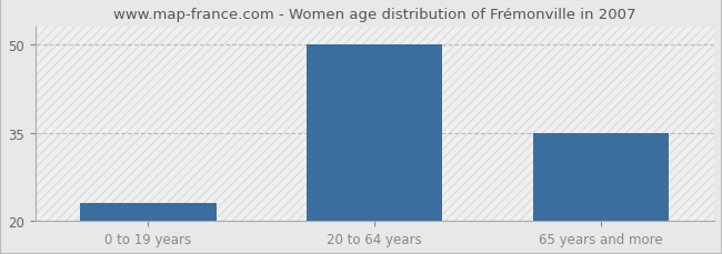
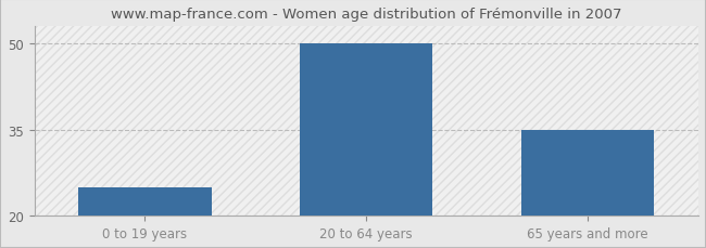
0 to 19 years: 23 -> 25
